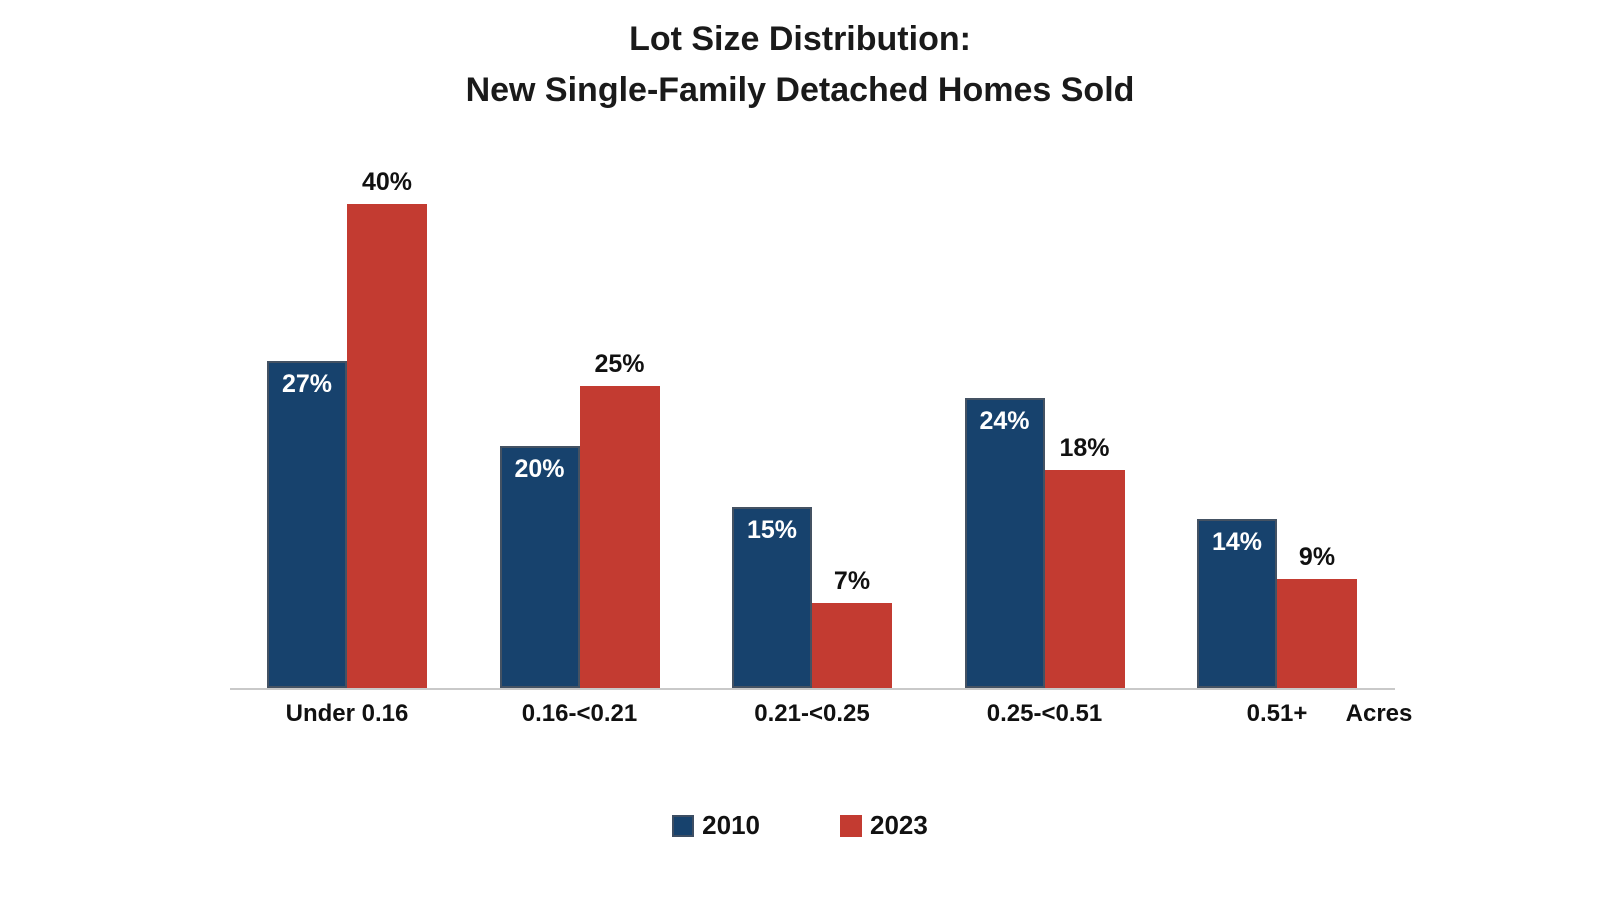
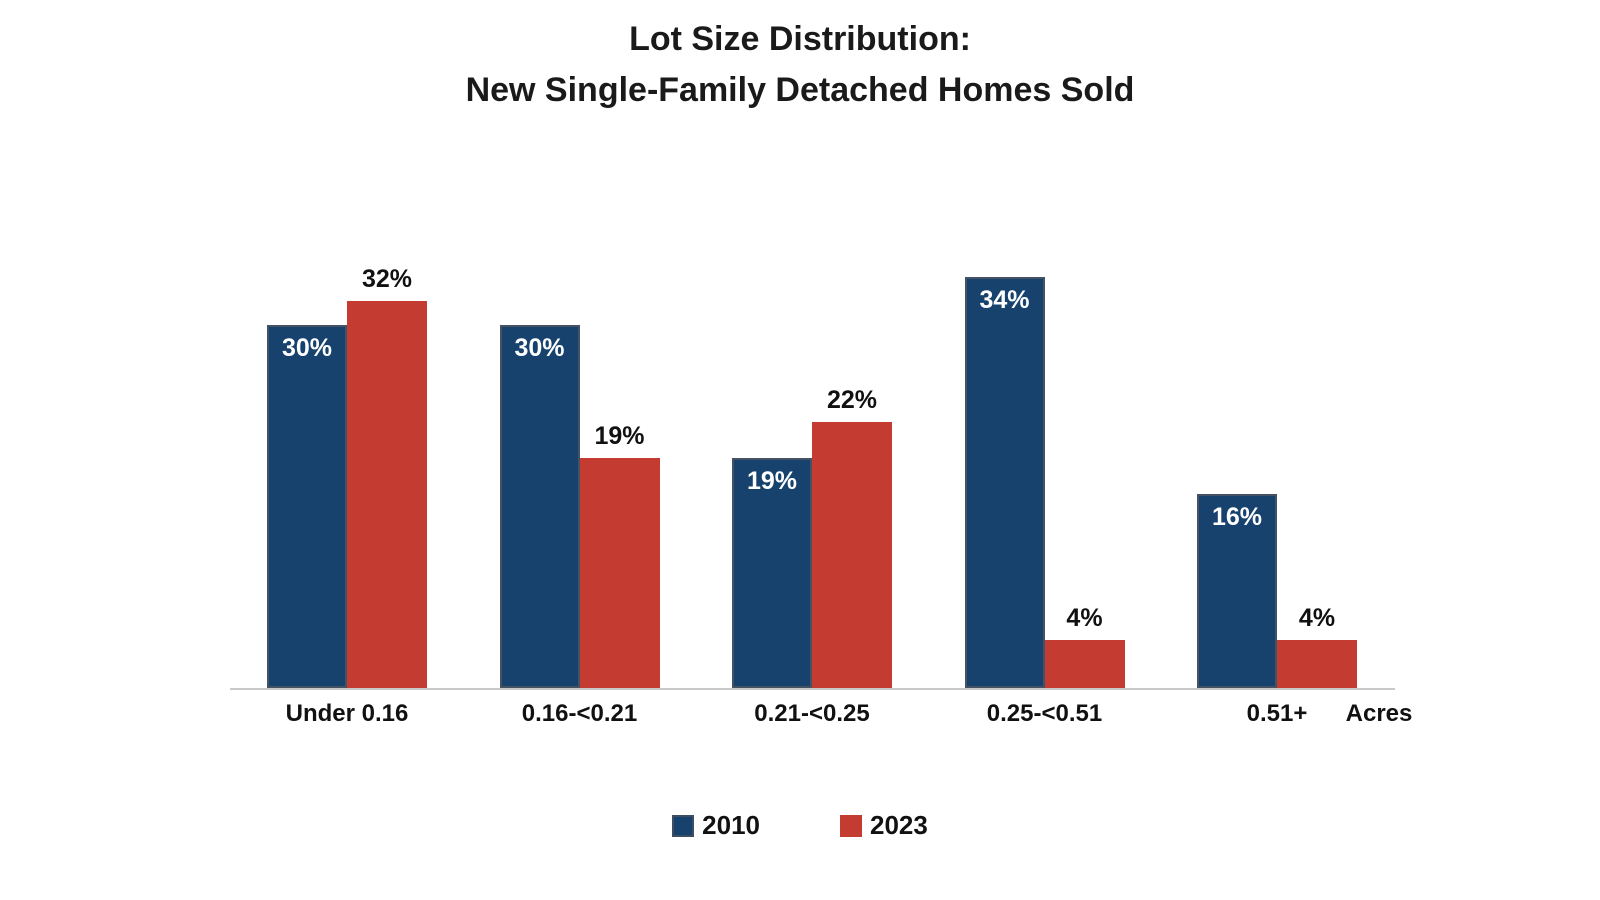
2010/Under 0.16: 27% -> 30%
2023/Under 0.16: 40% -> 32%
2010/0.16-<0.21: 20% -> 30%
2023/0.16-<0.21: 25% -> 19%
2010/0.21-<0.25: 15% -> 19%
2023/0.21-<0.25: 7% -> 22%
2010/0.25-<0.51: 24% -> 34%
2023/0.25-<0.51: 18% -> 4%
2010/0.51+: 14% -> 16%
2023/0.51+: 9% -> 4%
